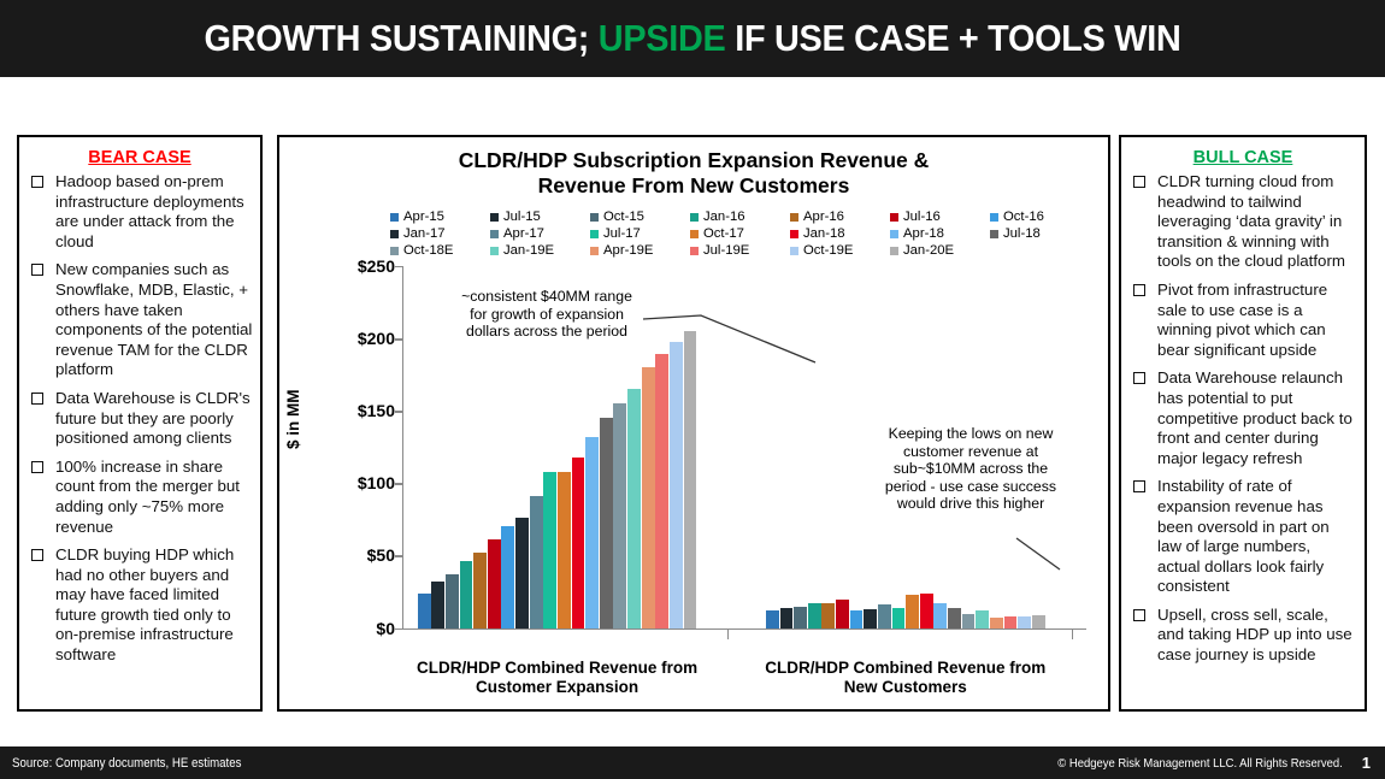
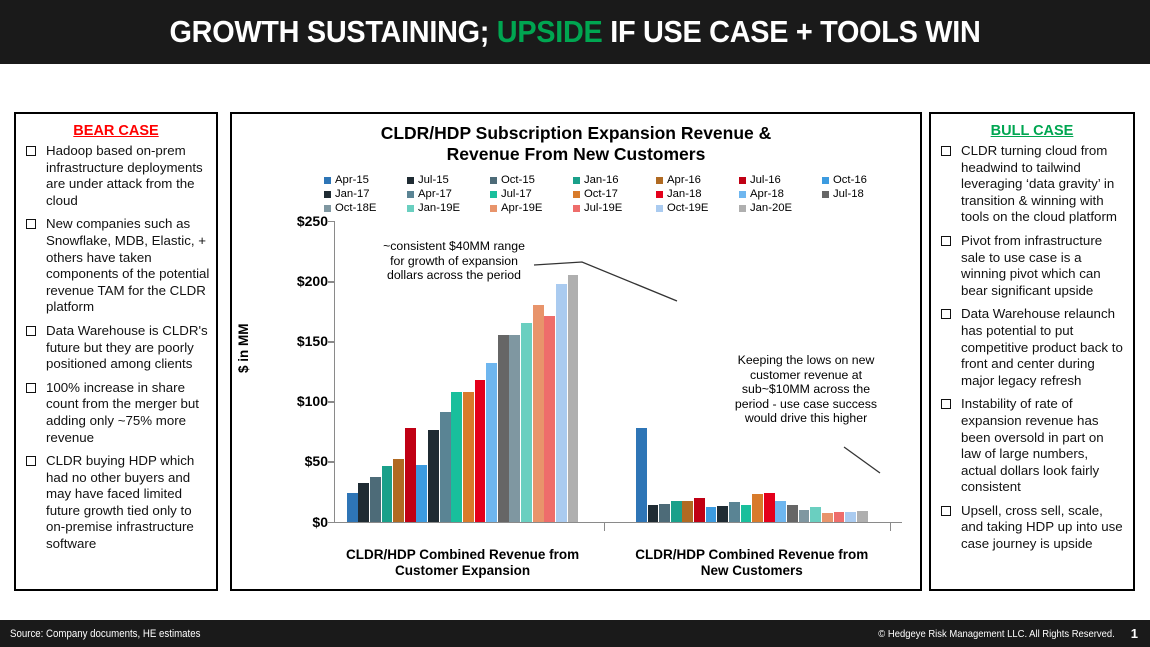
Jul-16/CLDR/HDP Combined Revenue from Customer Expansion: $61 -> $78
Oct-16/CLDR/HDP Combined Revenue from Customer Expansion: $70 -> $47
Jul-18/CLDR/HDP Combined Revenue from Customer Expansion: $145 -> $155
Jul-19E/CLDR/HDP Combined Revenue from Customer Expansion: $189 -> $171
Apr-15/CLDR/HDP Combined Revenue from New Customers: $12 -> $78
